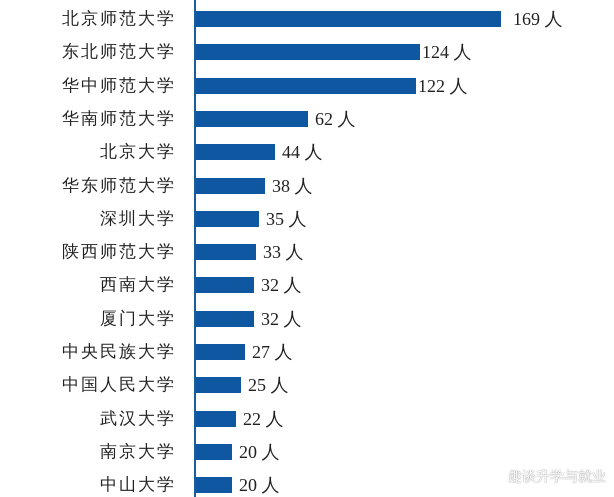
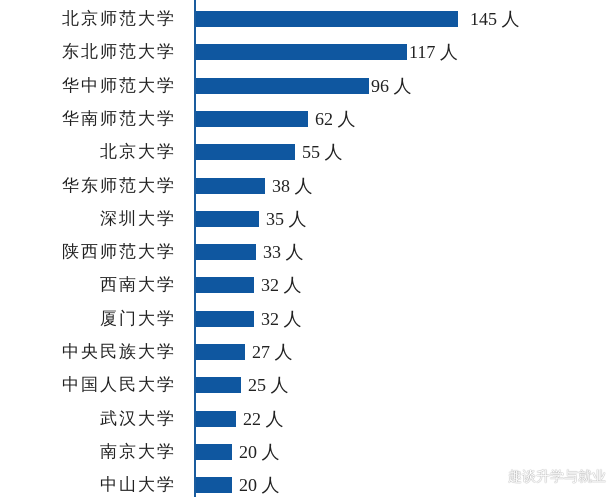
北京师范大学: 169 -> 145
东北师范大学: 124 -> 117
华中师范大学: 122 -> 96
北京大学: 44 -> 55
